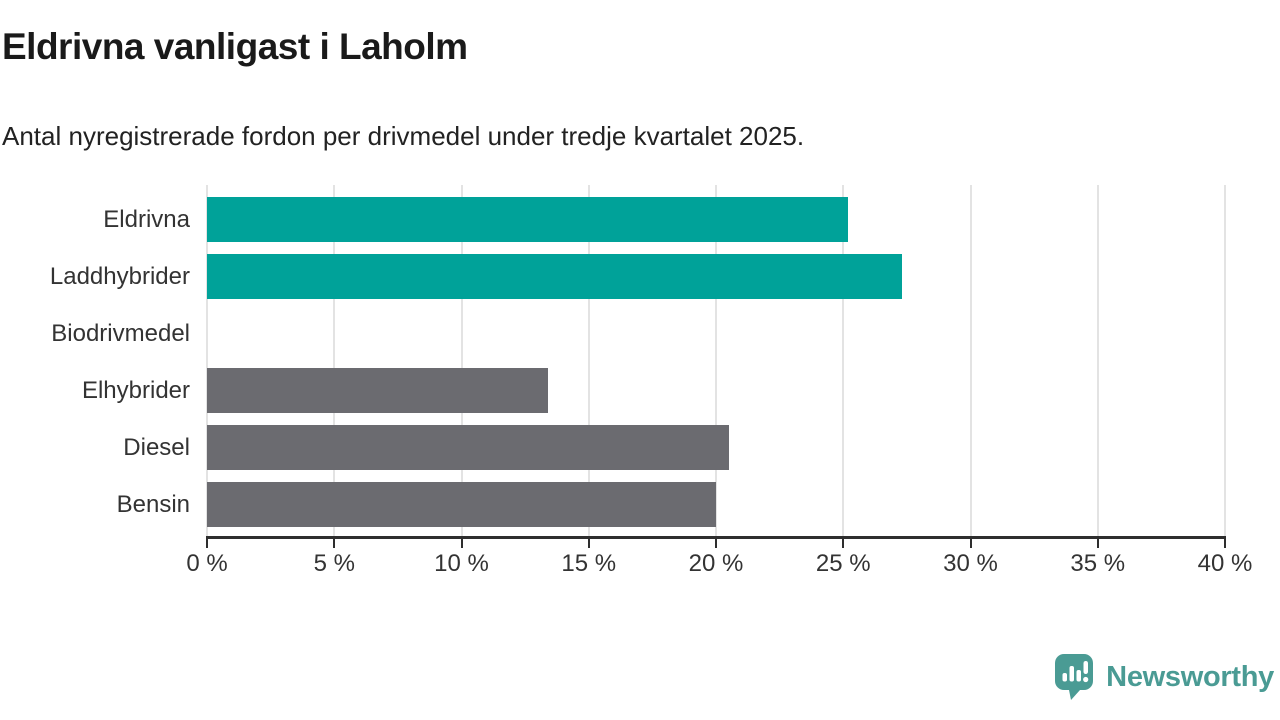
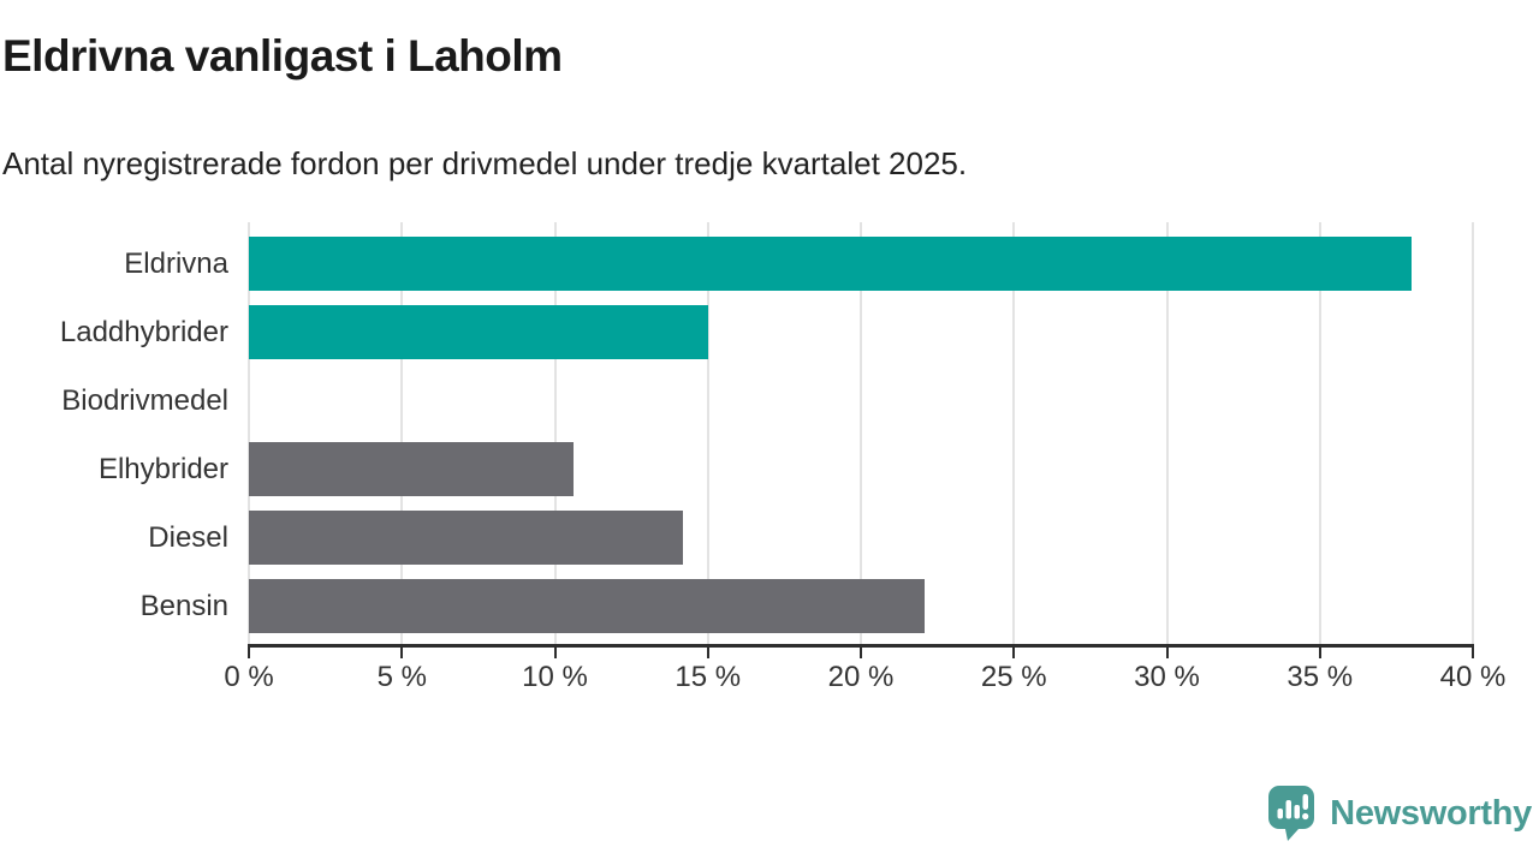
Eldrivna: 25.2% -> 38.0%
Laddhybrider: 27.3% -> 15.0%
Elhybrider: 13.4% -> 10.6%
Diesel: 20.5% -> 14.2%
Bensin: 20.0% -> 22.1%
